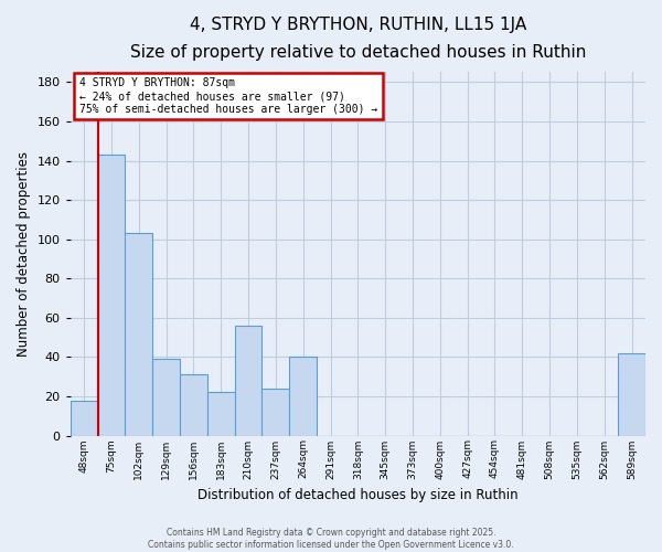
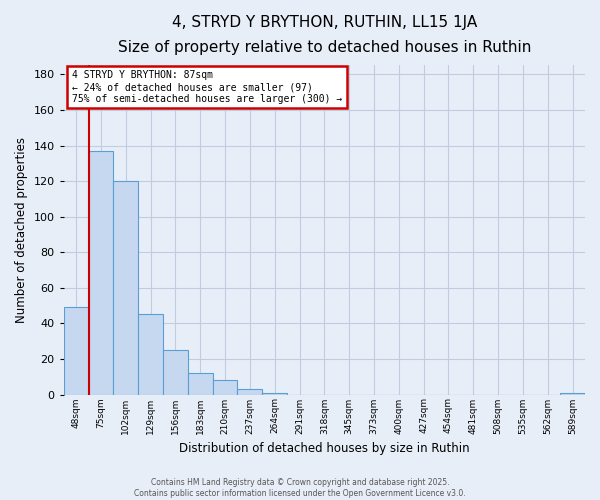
48sqm: 18 -> 49
75sqm: 143 -> 137
102sqm: 103 -> 120
129sqm: 39 -> 45
156sqm: 31 -> 25
183sqm: 22 -> 12
210sqm: 56 -> 8
237sqm: 24 -> 3
264sqm: 40 -> 1
589sqm: 42 -> 1
